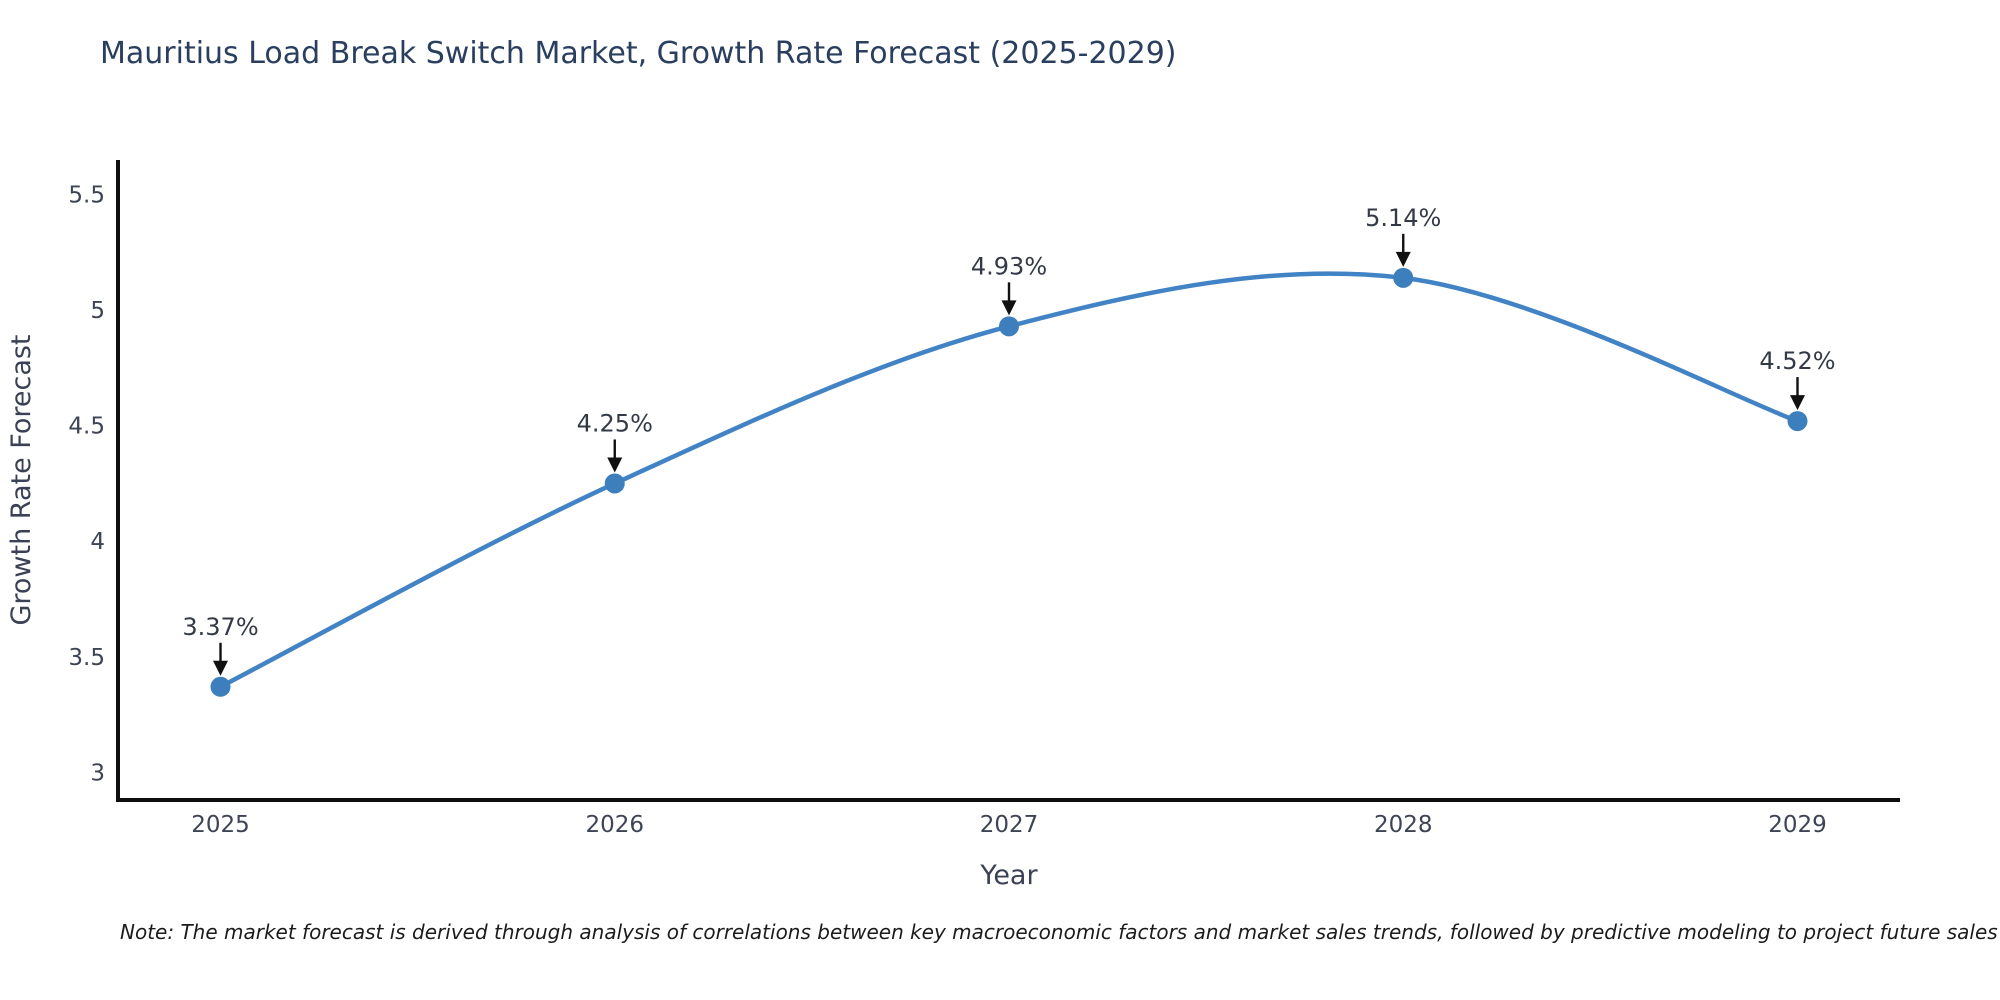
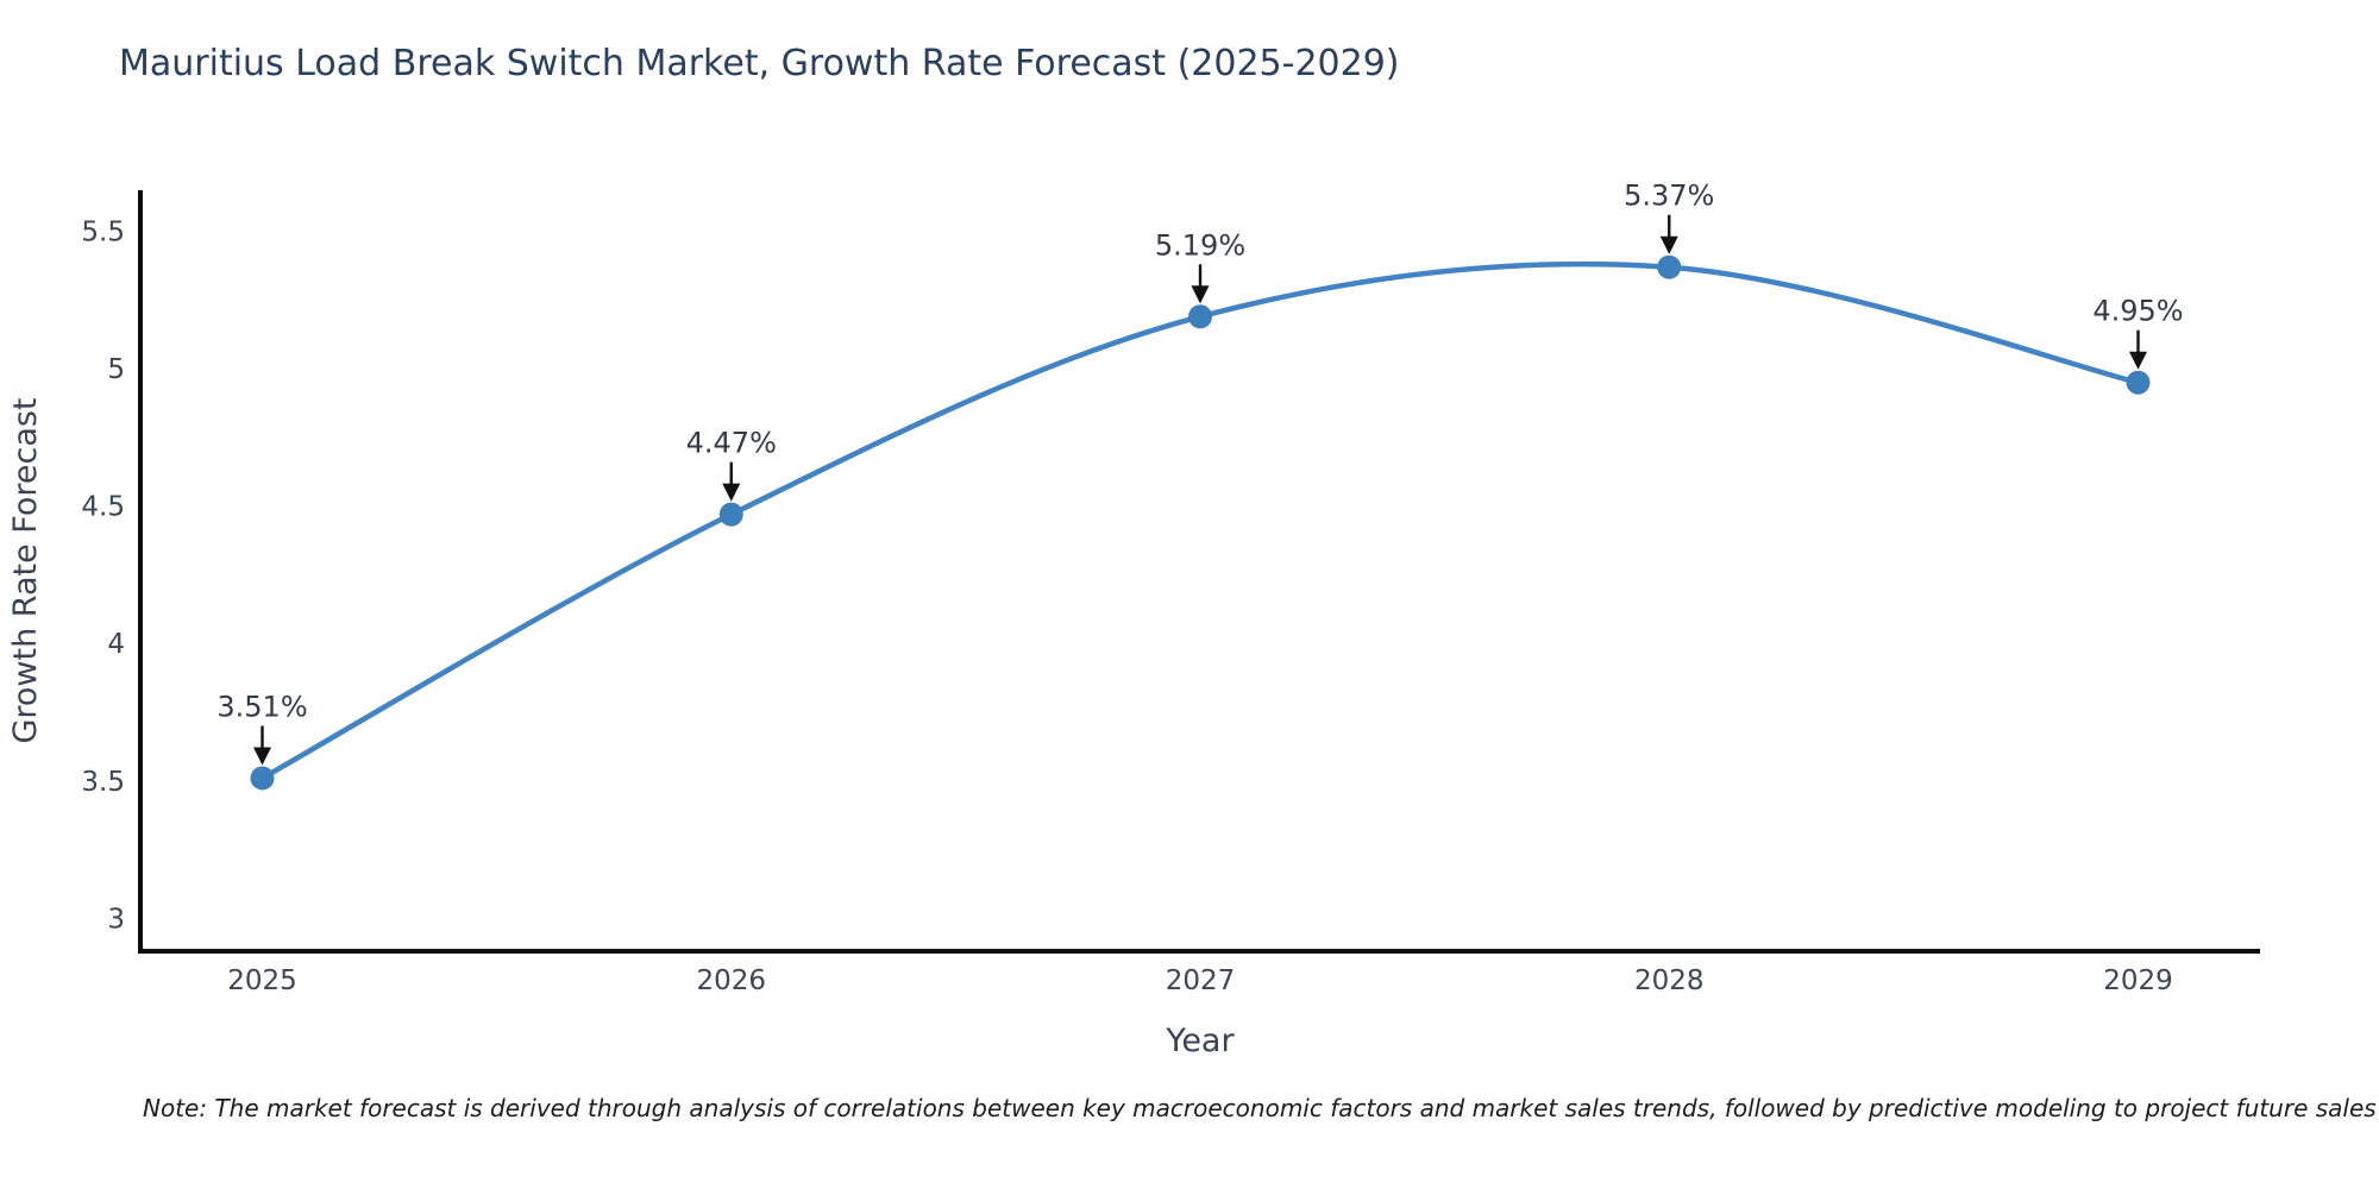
2025: 3.37% -> 3.51%
2026: 4.25% -> 4.47%
2027: 4.93% -> 5.19%
2028: 5.14% -> 5.37%
2029: 4.52% -> 4.95%
